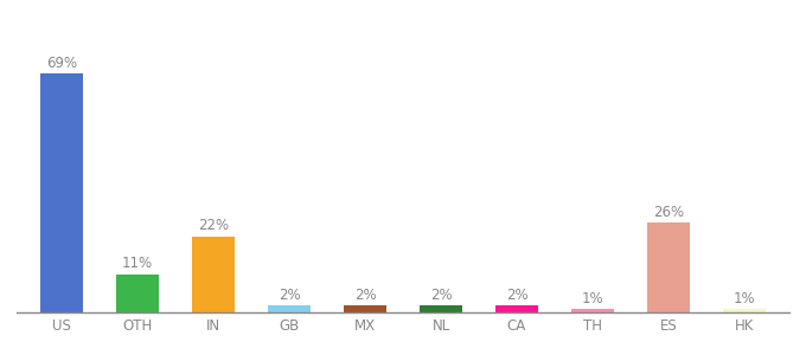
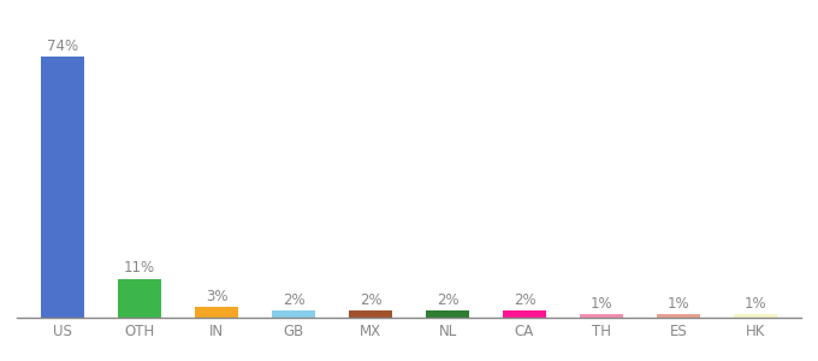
US: 69% -> 74%
IN: 22% -> 3%
ES: 26% -> 1%
